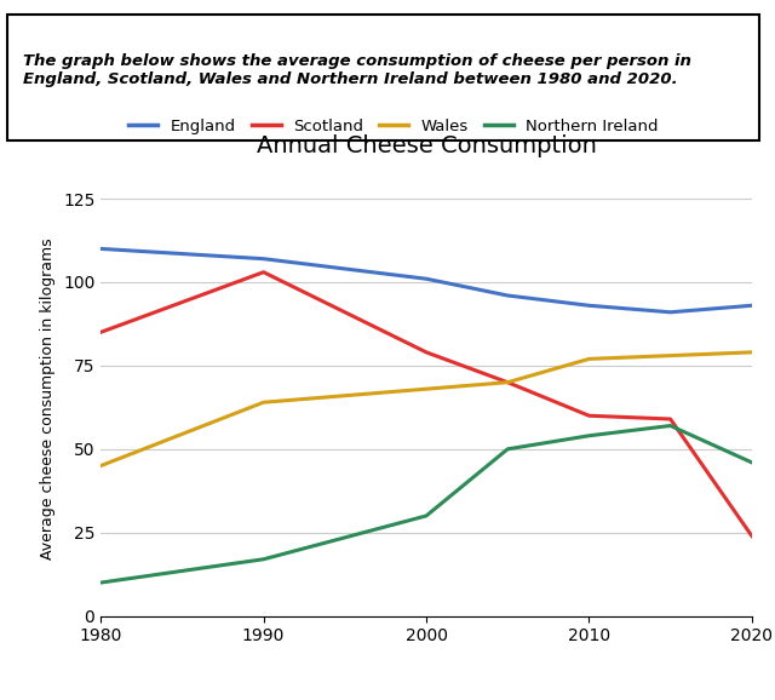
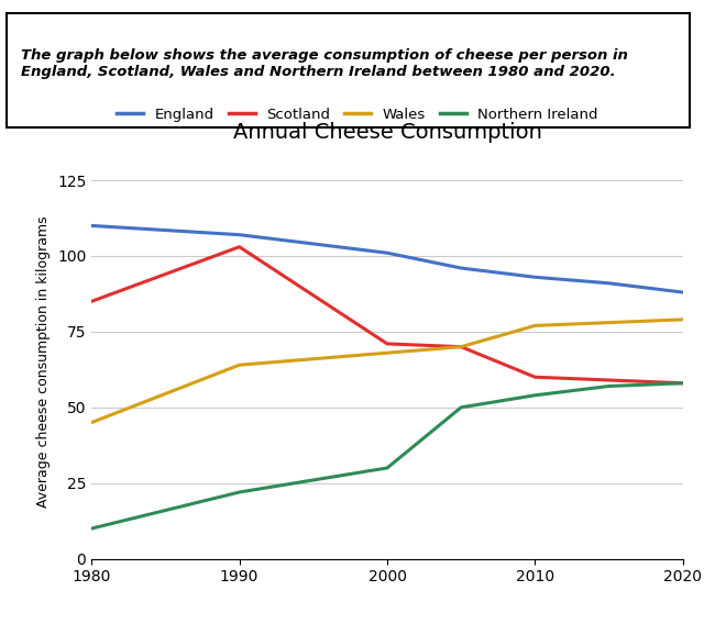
Northern Ireland/1990: 17 -> 22
Scotland/2000: 79 -> 71
England/2020: 93 -> 88
Scotland/2020: 24 -> 58
Northern Ireland/2020: 46 -> 58
